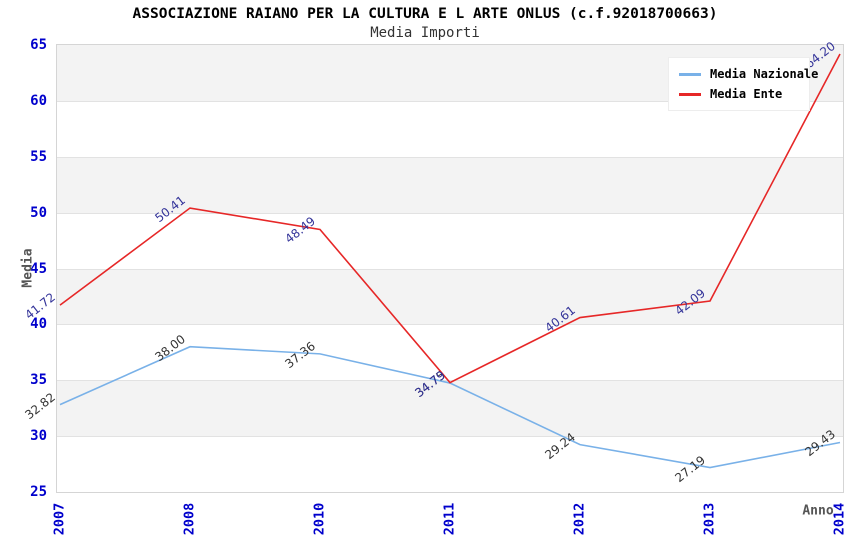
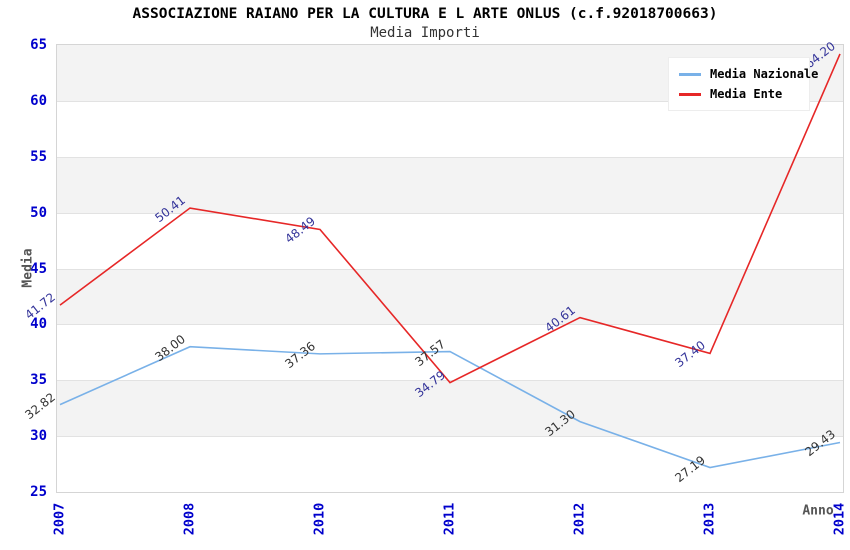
Media Nazionale/2011: 34.75 -> 37.57
Media Nazionale/2012: 29.24 -> 31.30
Media Ente/2013: 42.09 -> 37.40
